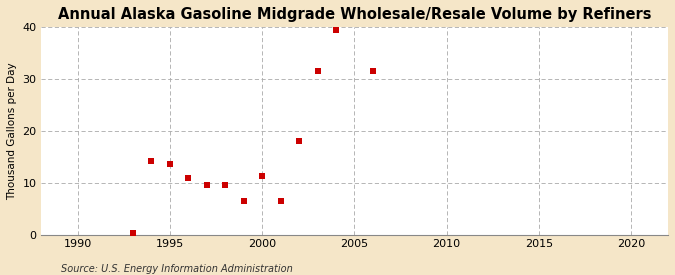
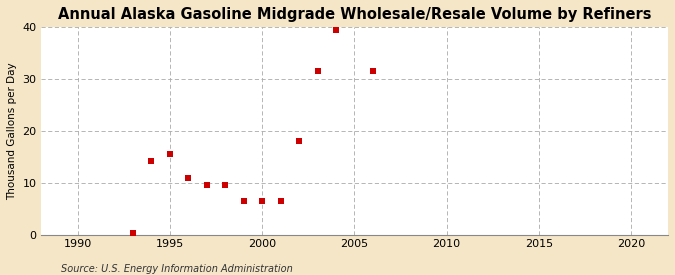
1995: 13.6 -> 15.5
2000: 11.4 -> 6.5
